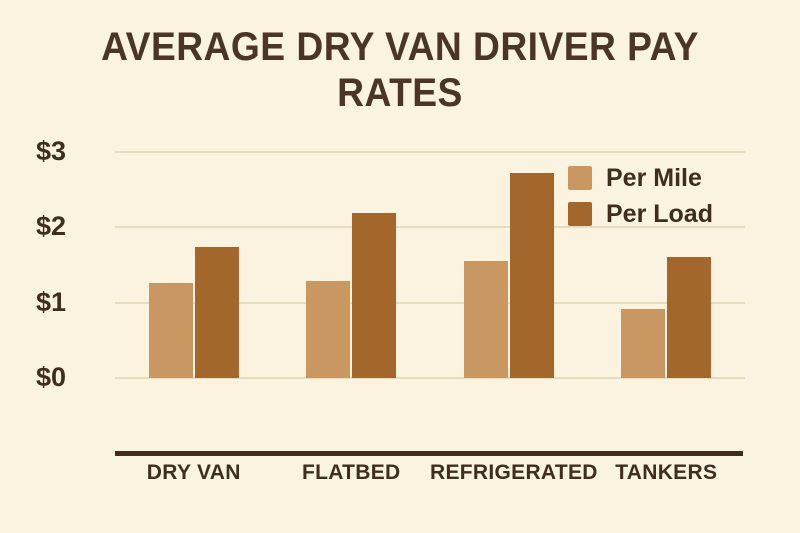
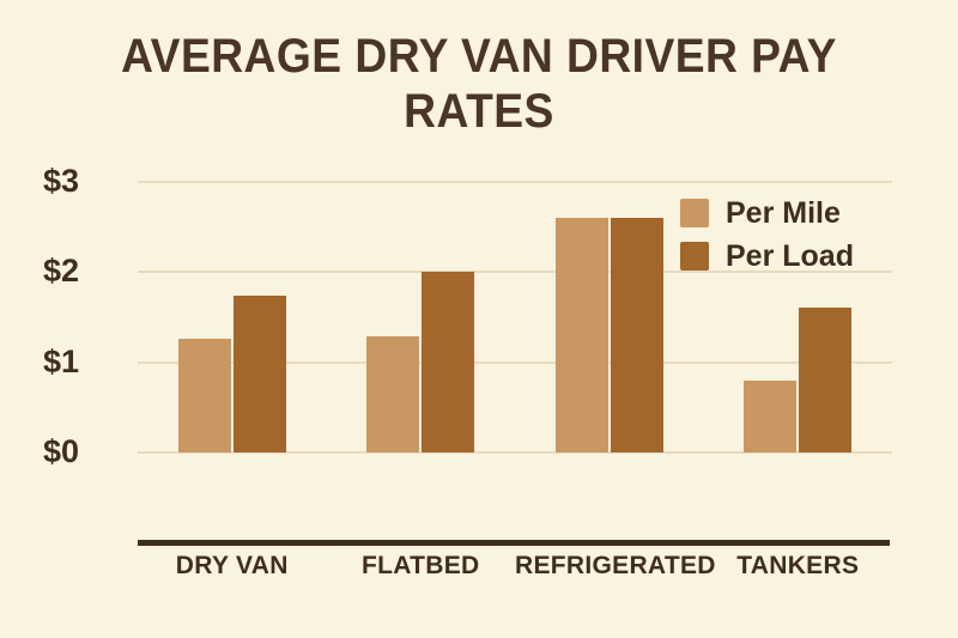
Per Load/FLATBED: $2.2 -> $2.0
Per Mile/REFRIGERATED: $1.6 -> $2.6
Per Load/REFRIGERATED: $2.7 -> $2.6
Per Mile/TANKERS: $0.9 -> $0.8
